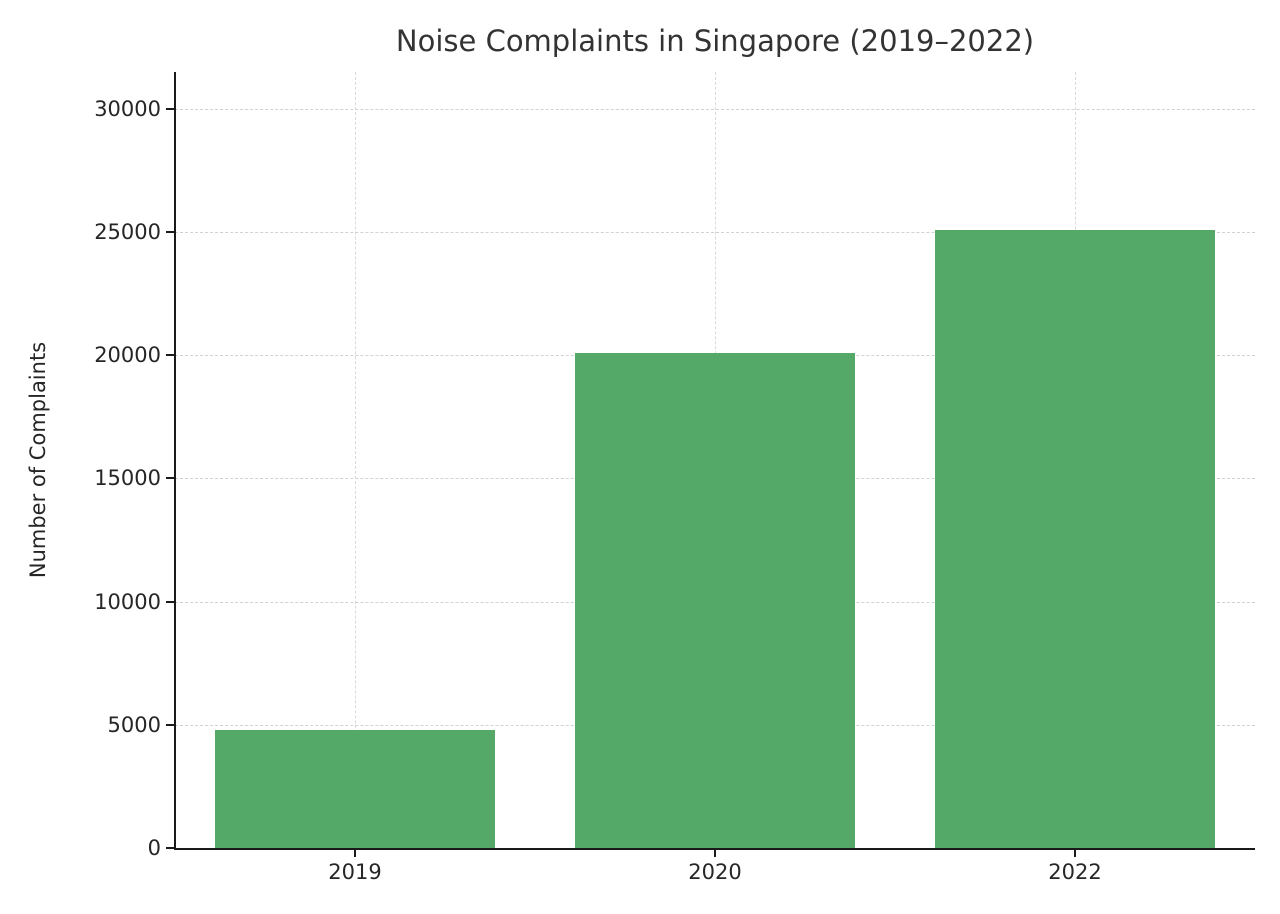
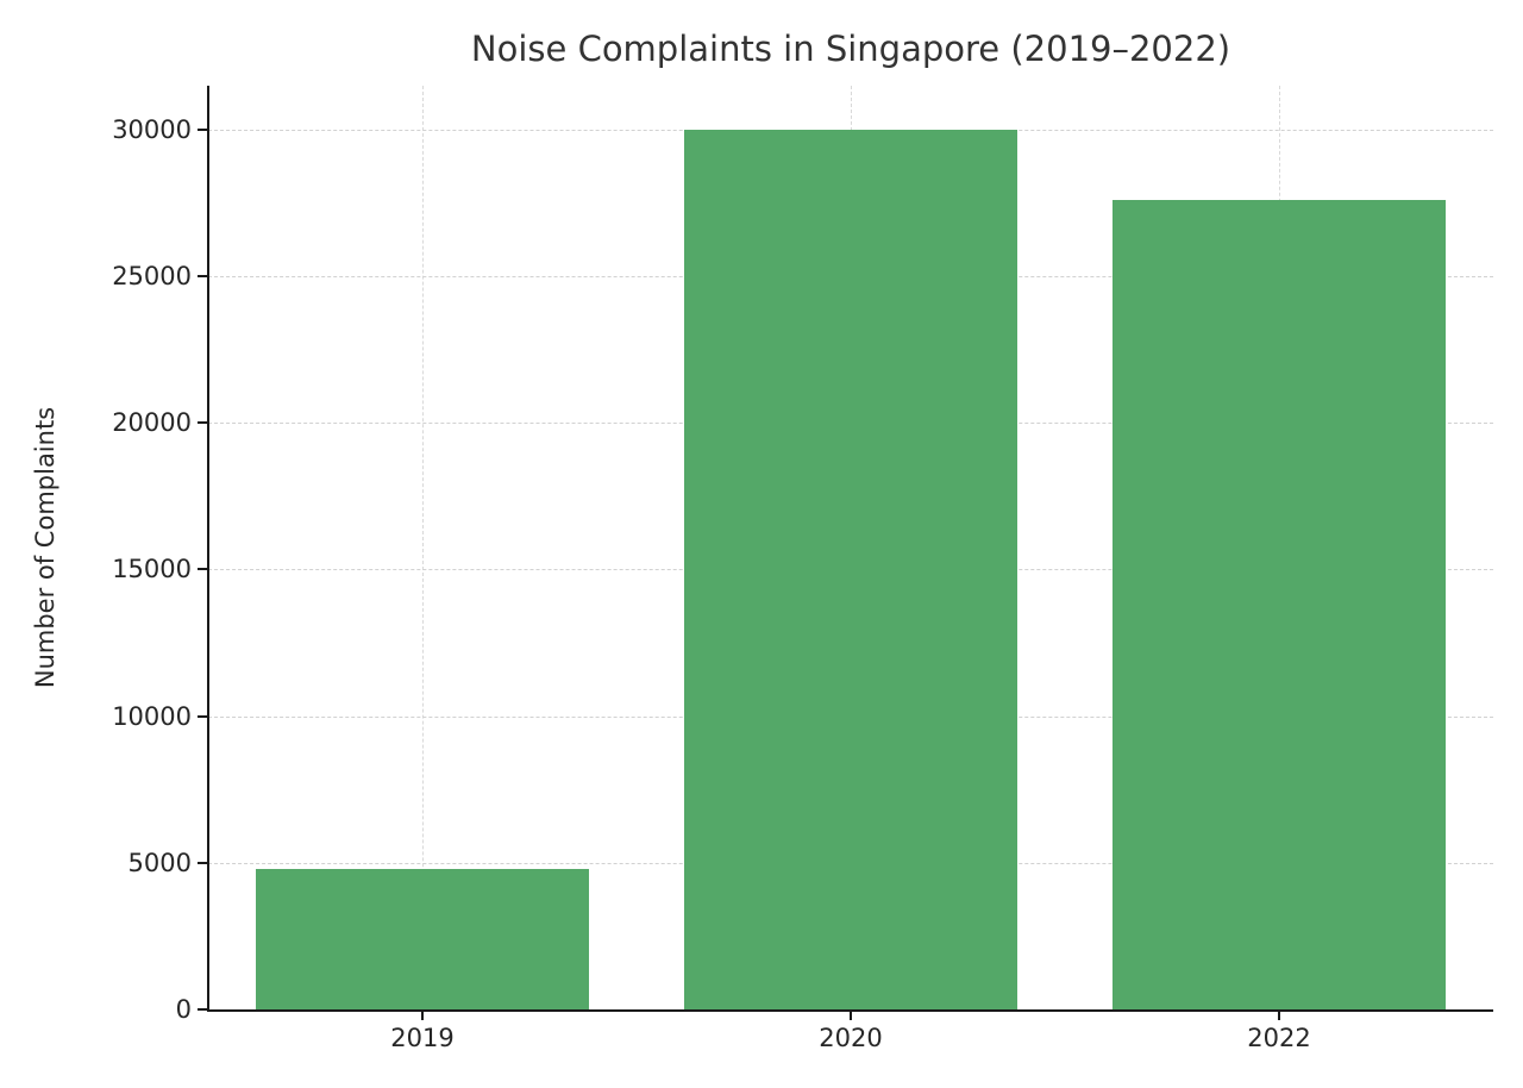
2020: 20100 -> 30000
2022: 25100 -> 27600
